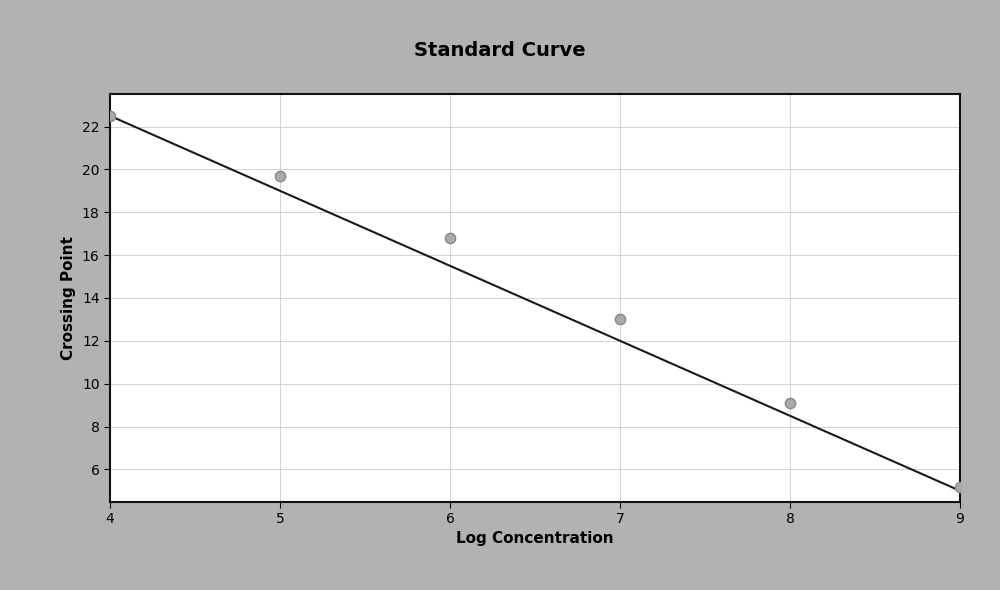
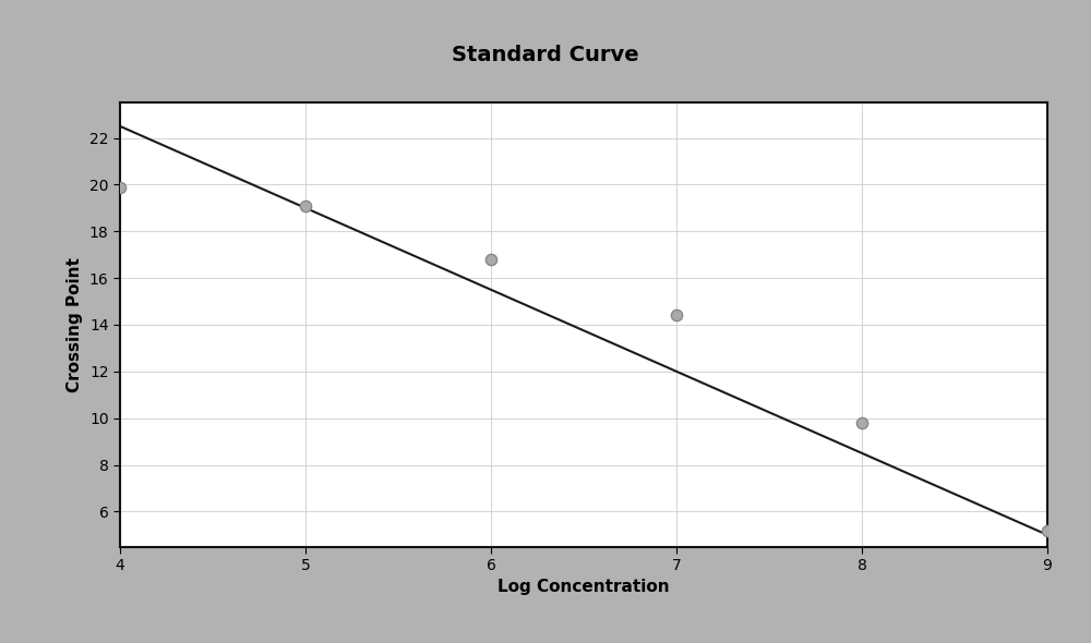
4: 22.5 -> 19.9
5: 19.7 -> 19.1
7: 13.0 -> 14.4
8: 9.1 -> 9.8
